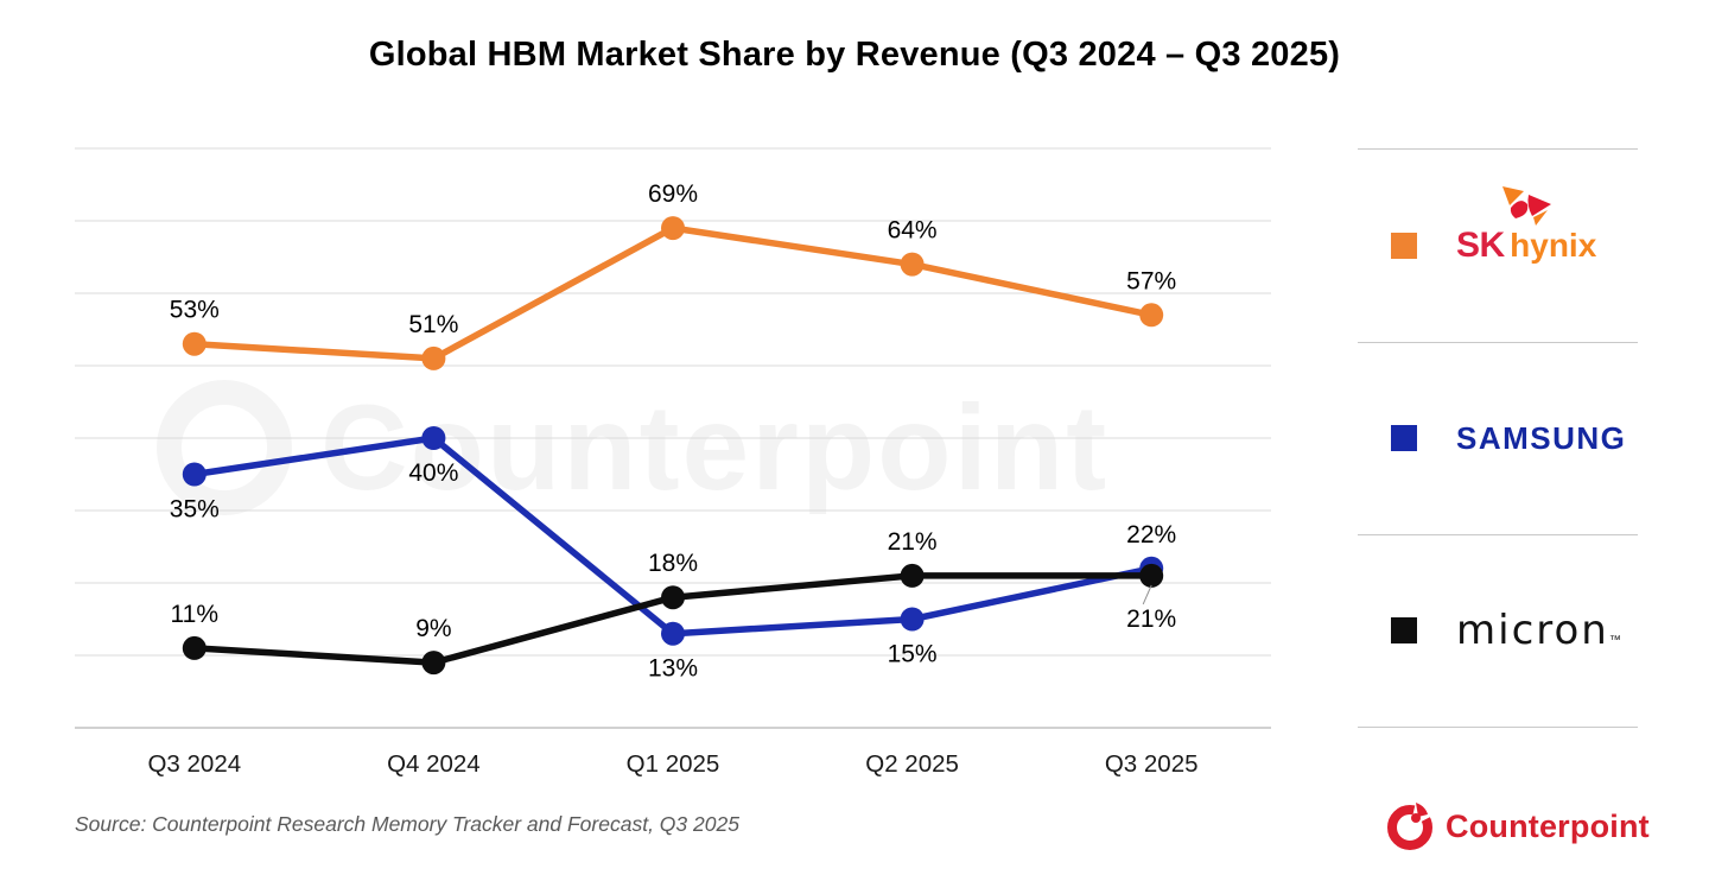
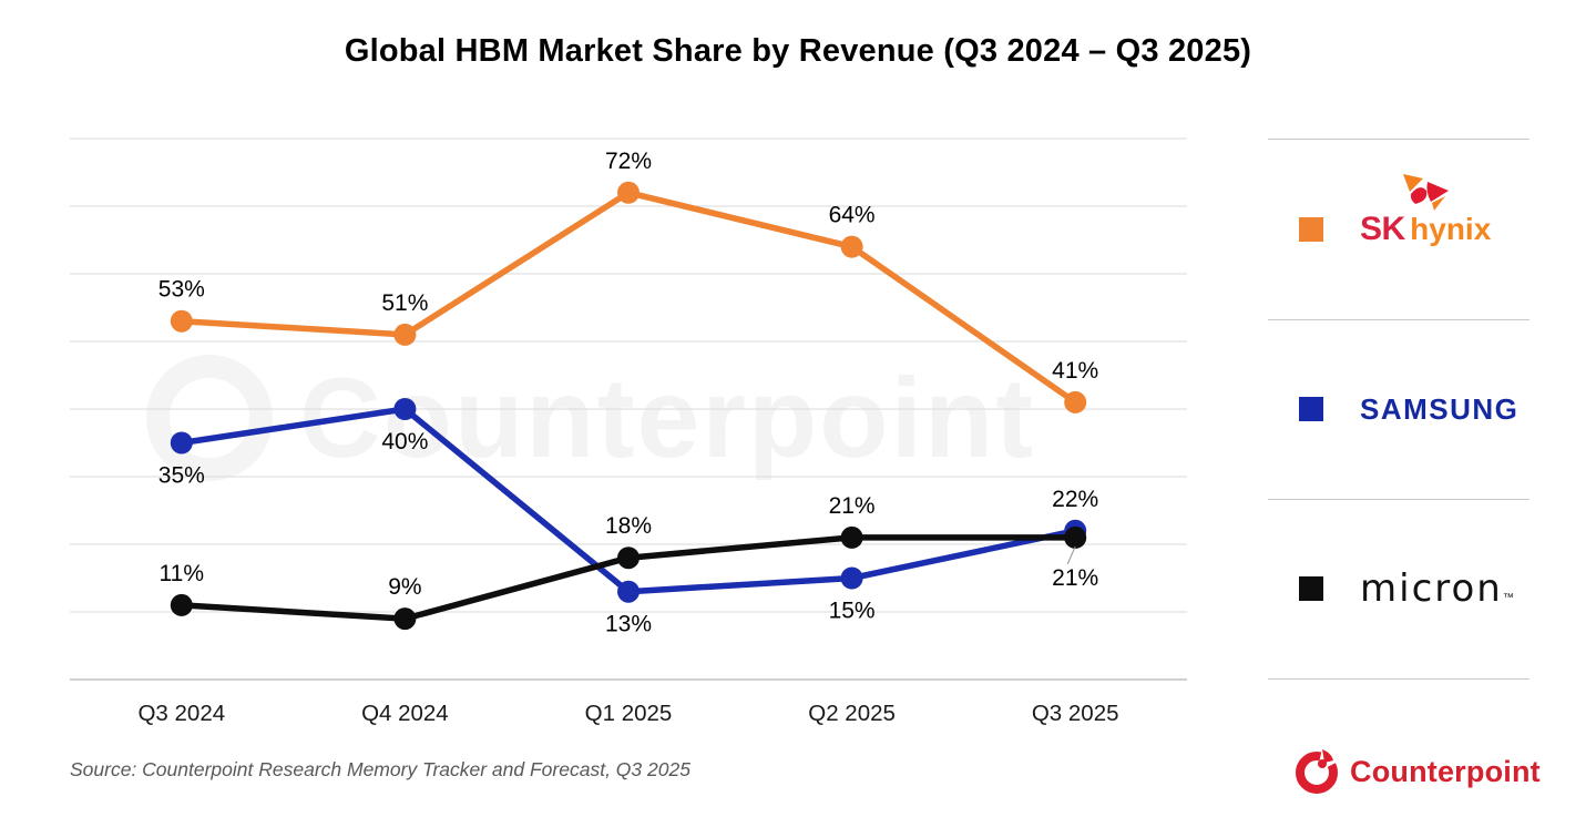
SK hynix/Q1 2025: 69% -> 72%
SK hynix/Q3 2025: 57% -> 41%
